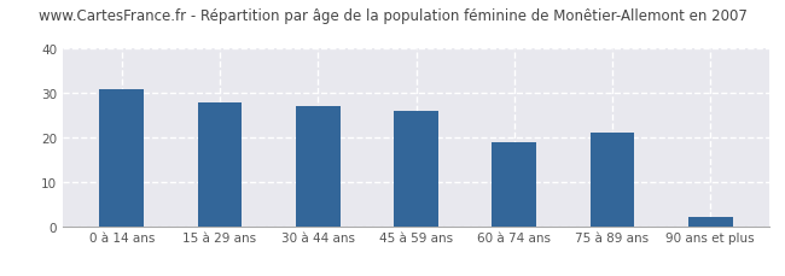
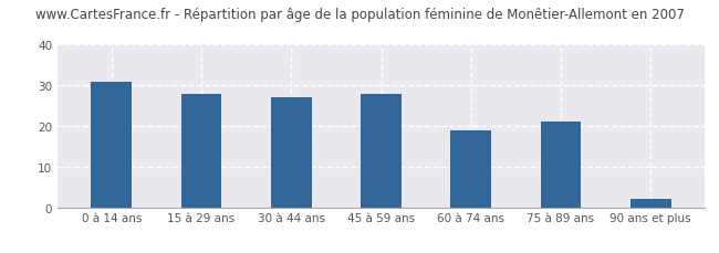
45 à 59 ans: 26 -> 28
